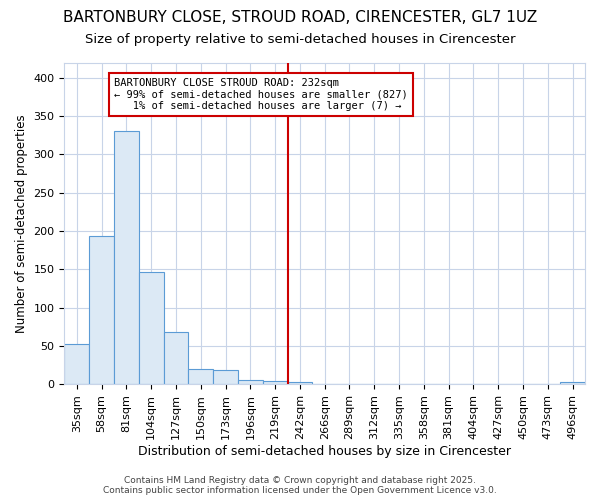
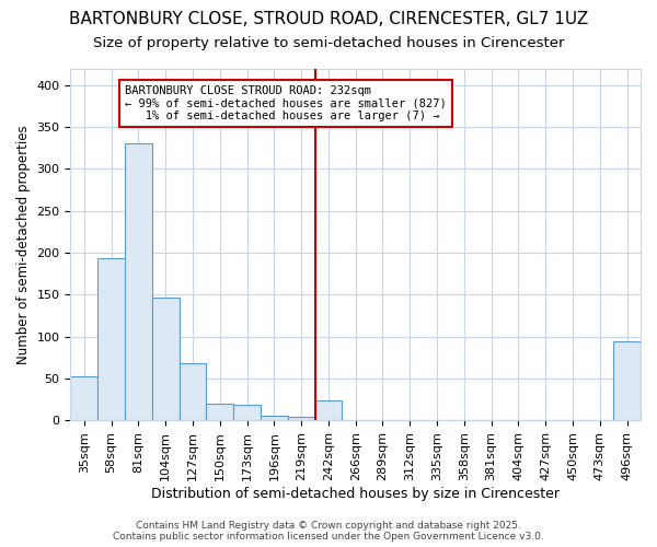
242sqm: 3 -> 24
496sqm: 3 -> 94
